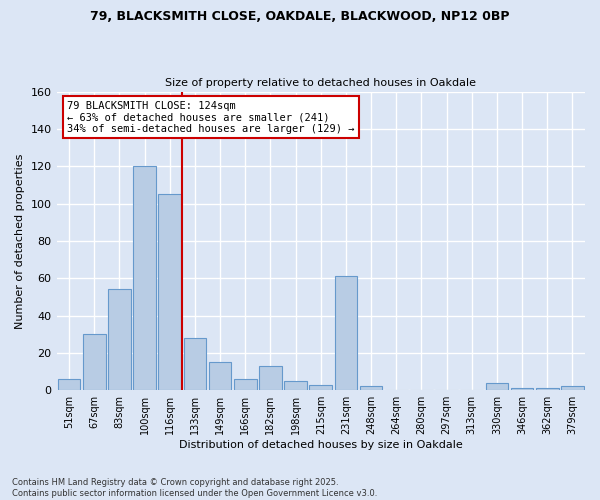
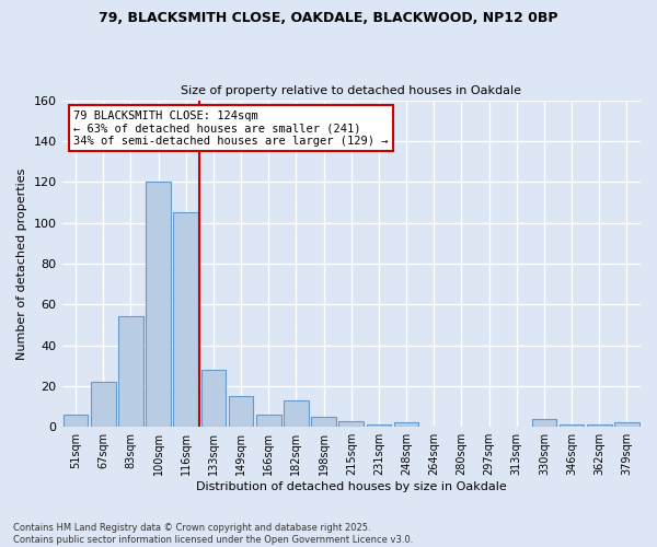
67sqm: 30 -> 22
231sqm: 61 -> 1
